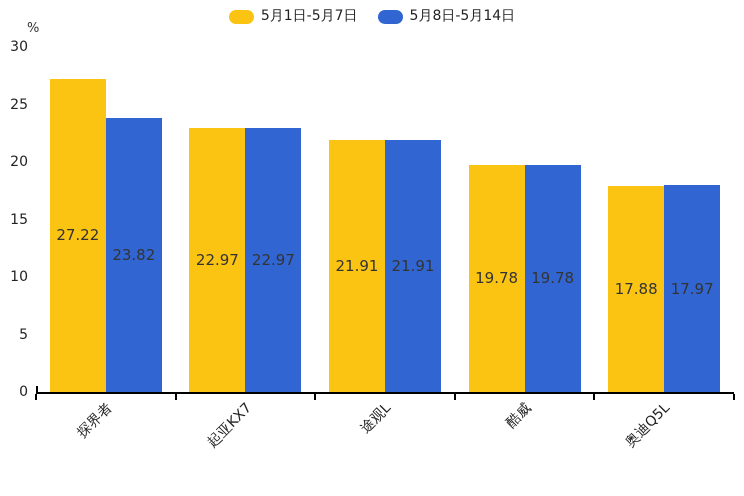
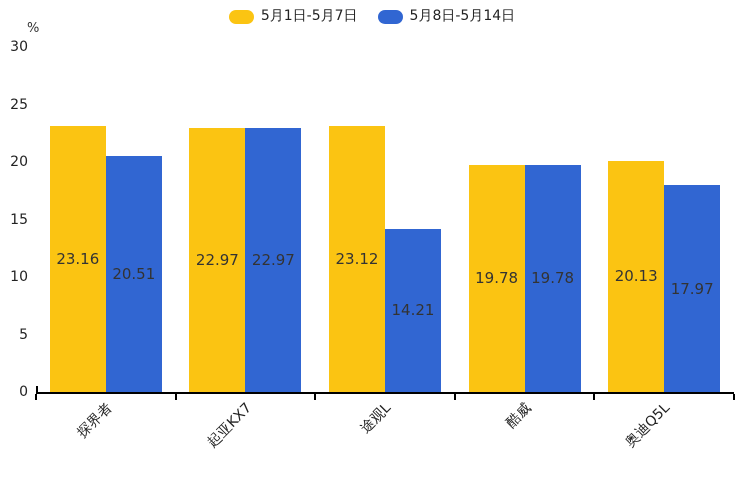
5月1日-5月7日/探界者: 27.22 -> 23.16
5月8日-5月14日/探界者: 23.82 -> 20.51
5月1日-5月7日/途观L: 21.91 -> 23.12
5月8日-5月14日/途观L: 21.91 -> 14.21
5月1日-5月7日/奥迪Q5L: 17.88 -> 20.13
